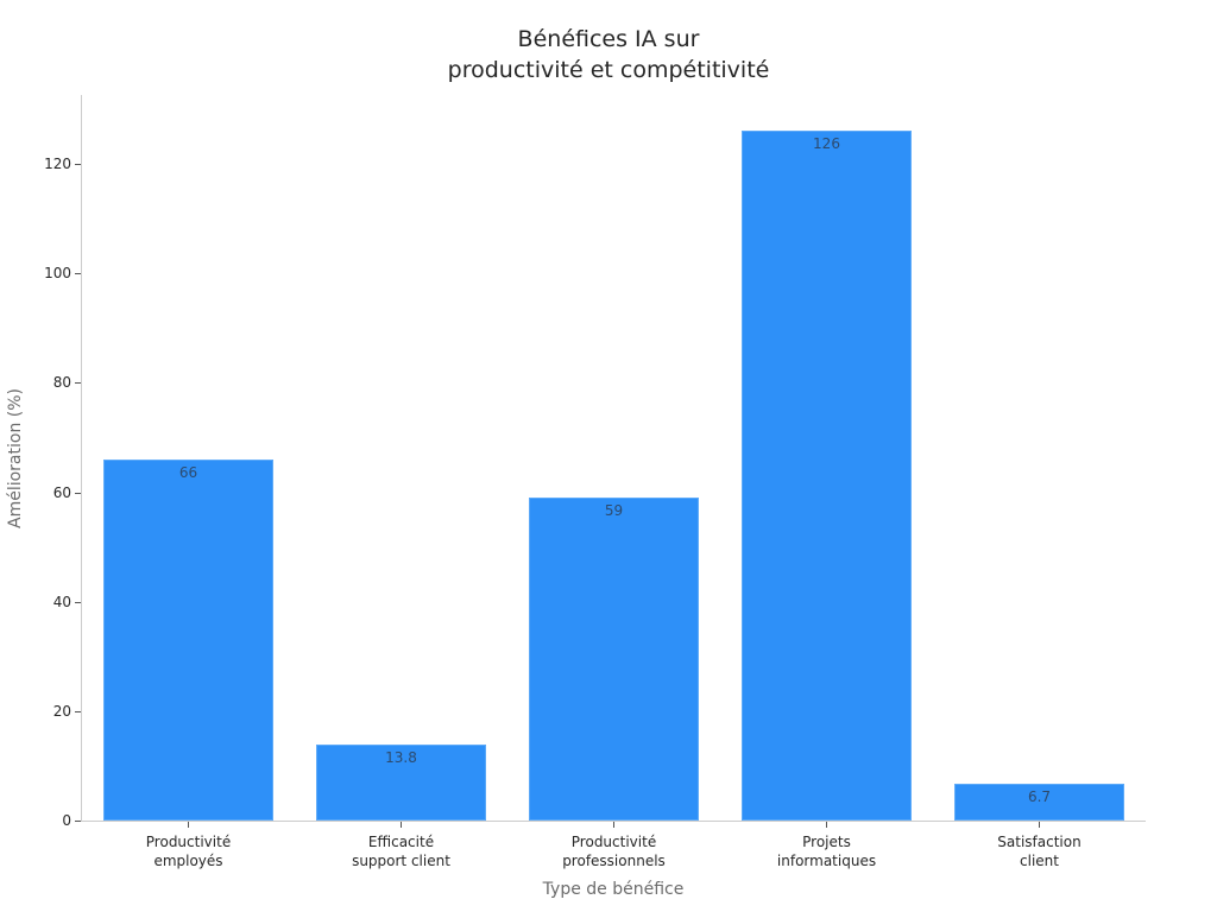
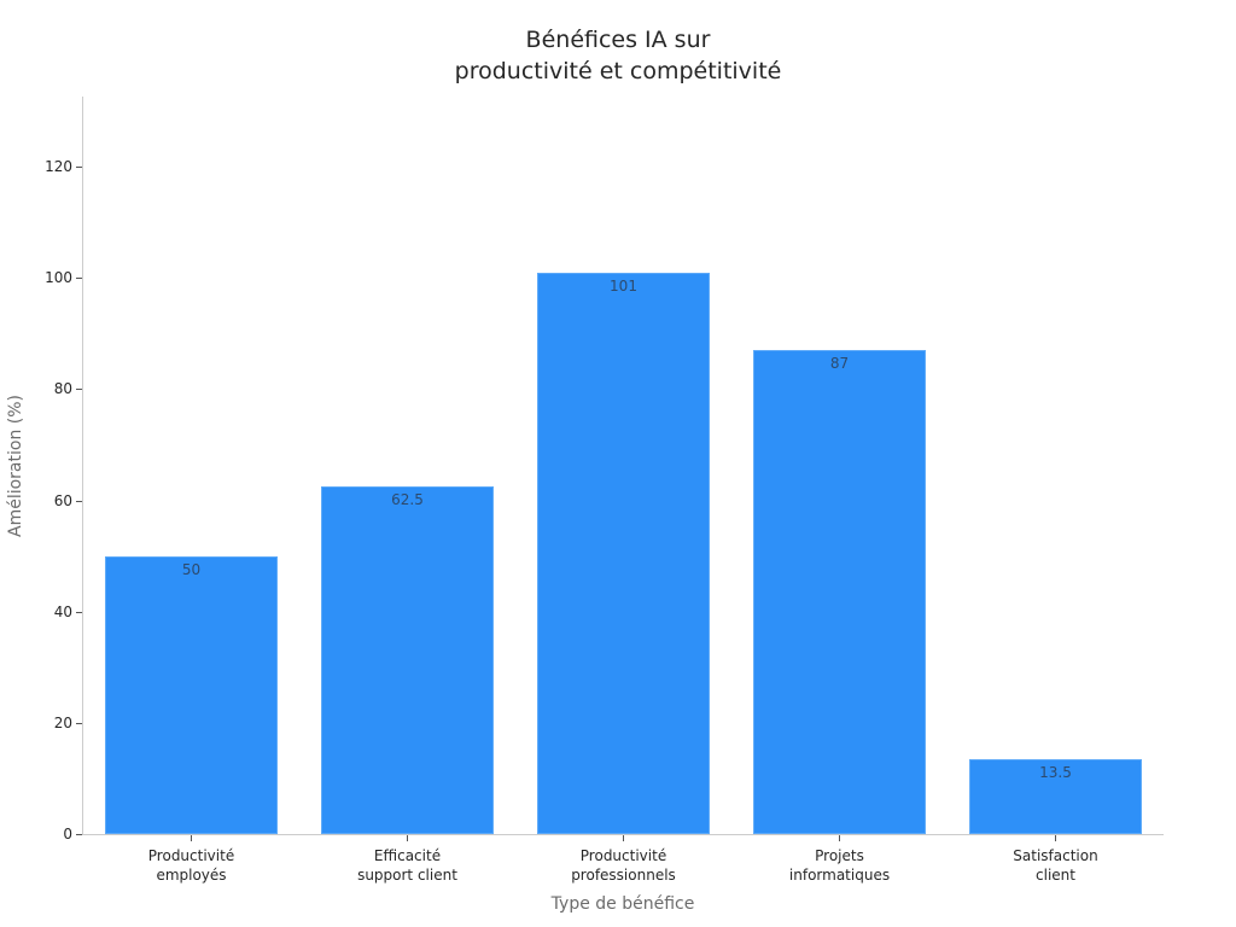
Productivité employés: 66 -> 50
Efficacité support client: 13.8 -> 62.5
Productivité professionnels: 59 -> 101
Projets informatiques: 126 -> 87
Satisfaction client: 6.7 -> 13.5
